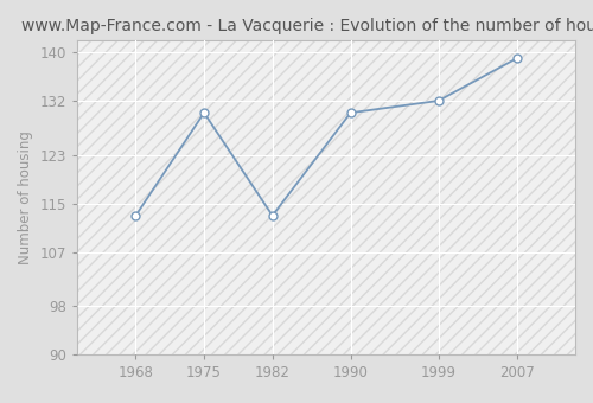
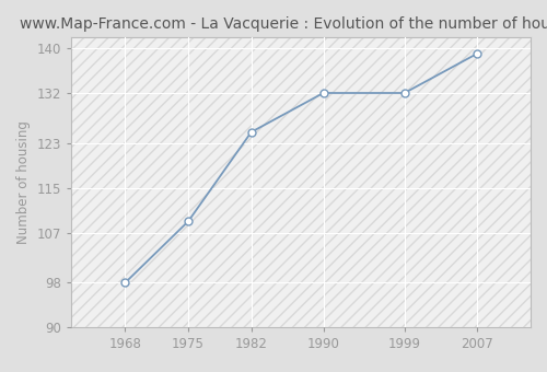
1968: 113 -> 98
1975: 130 -> 109
1982: 113 -> 125
1990: 130 -> 132
